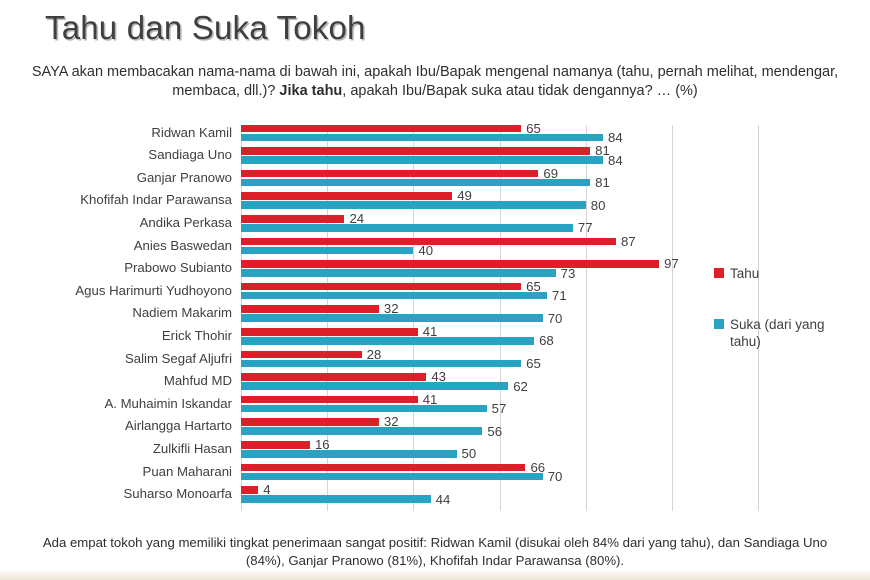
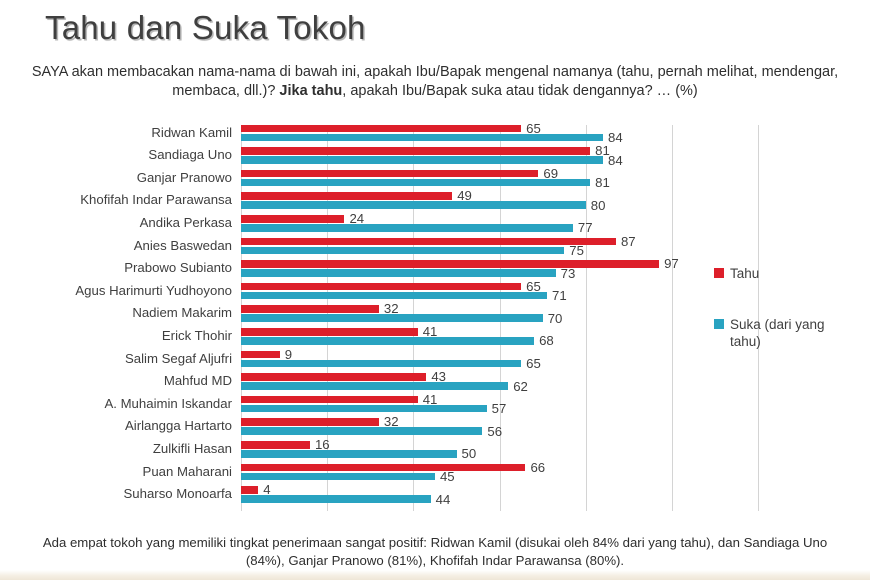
Suka (dari yang tahu)/Anies Baswedan: 40 -> 75
Tahu/Salim Segaf Aljufri: 28 -> 9
Suka (dari yang tahu)/Puan Maharani: 70 -> 45
